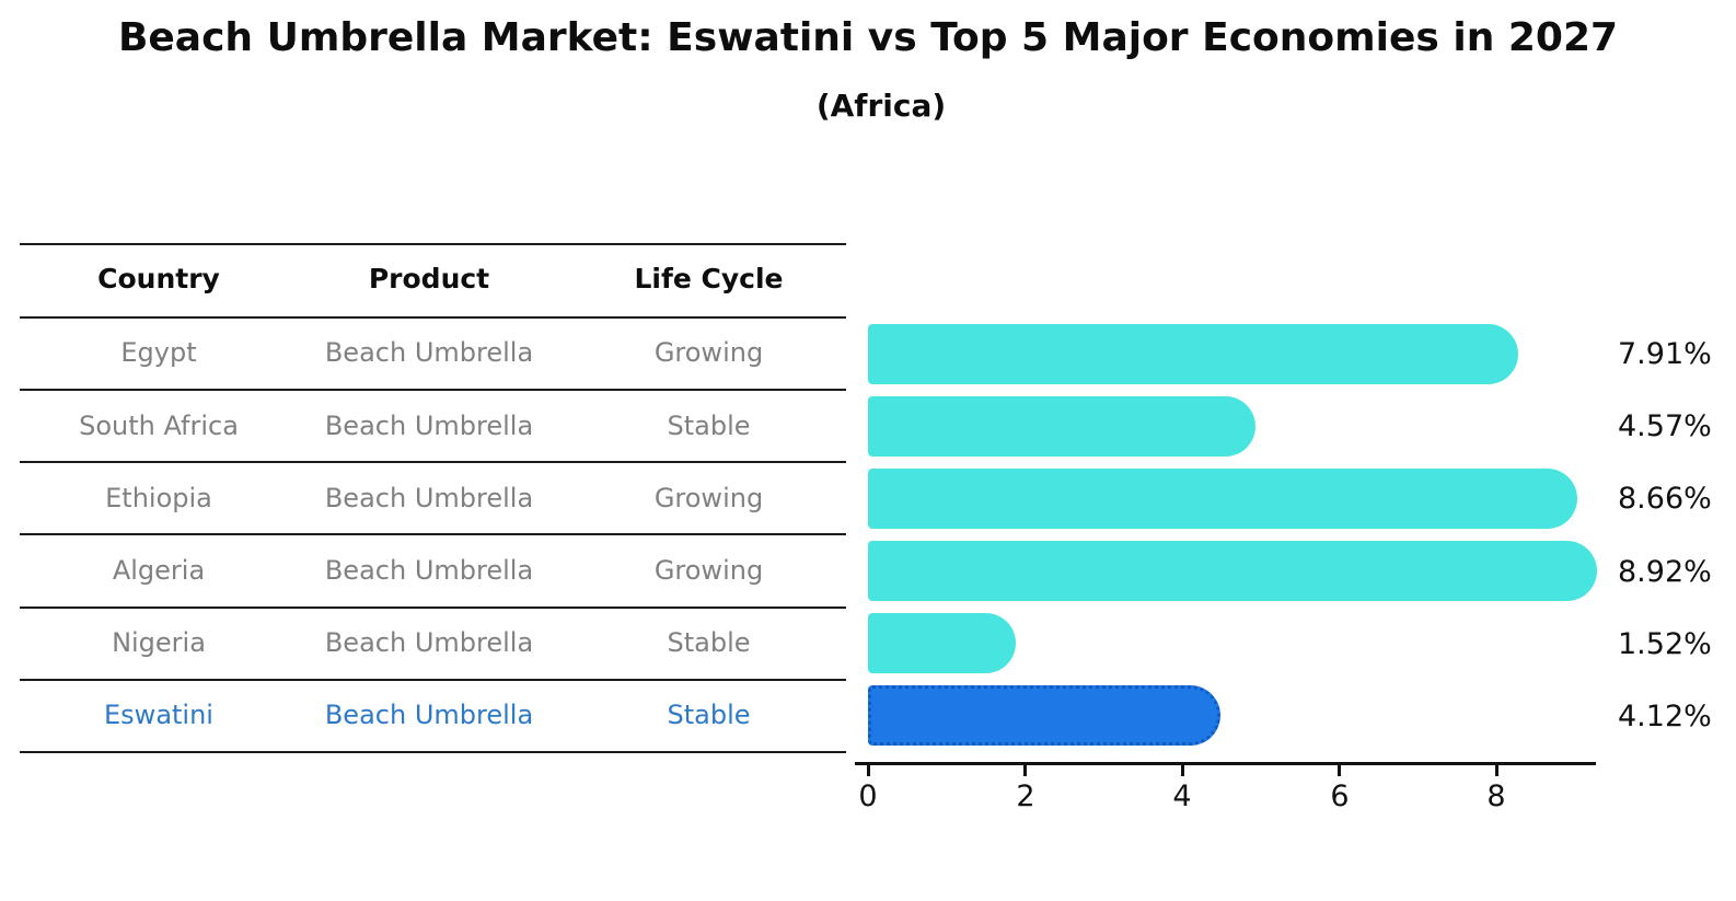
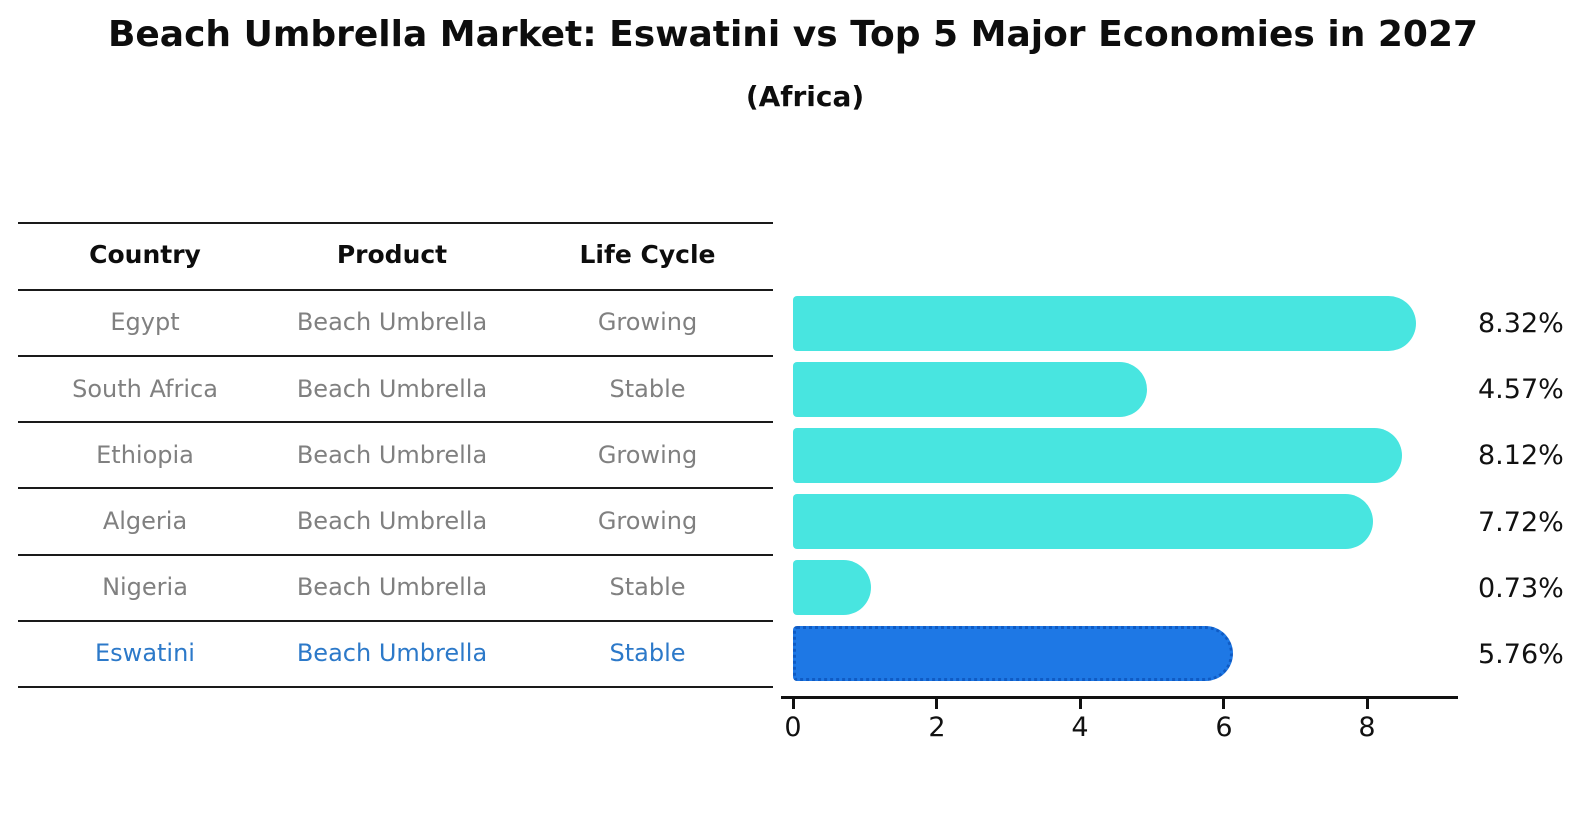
Egypt: 7.91% -> 8.32%
Ethiopia: 8.66% -> 8.12%
Algeria: 8.92% -> 7.72%
Nigeria: 1.52% -> 0.73%
Eswatini: 4.12% -> 5.76%
